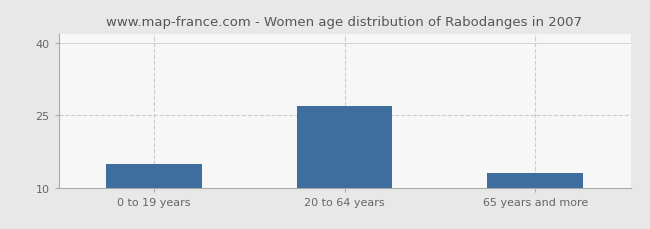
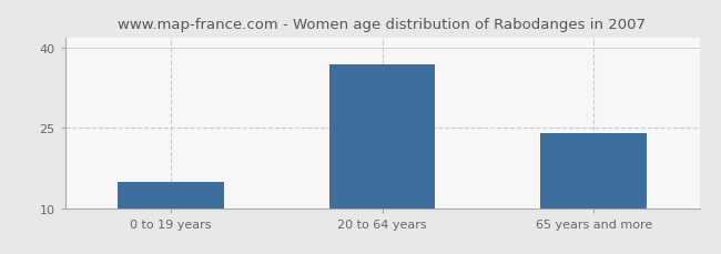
20 to 64 years: 27 -> 37
65 years and more: 13 -> 24
